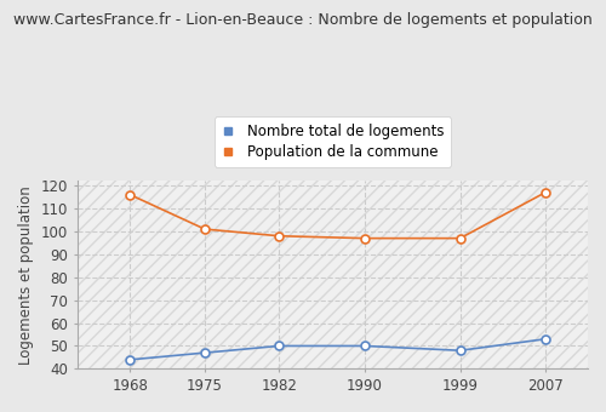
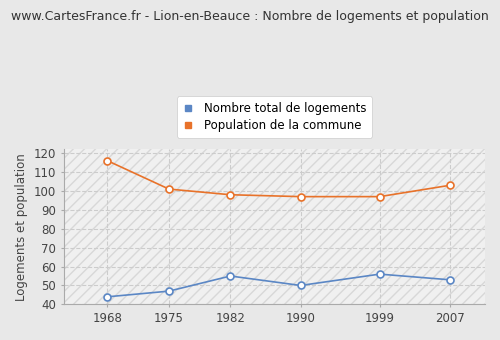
Nombre total de logements/1982: 50 -> 55
Nombre total de logements/1999: 48 -> 56
Population de la commune/2007: 117 -> 103
